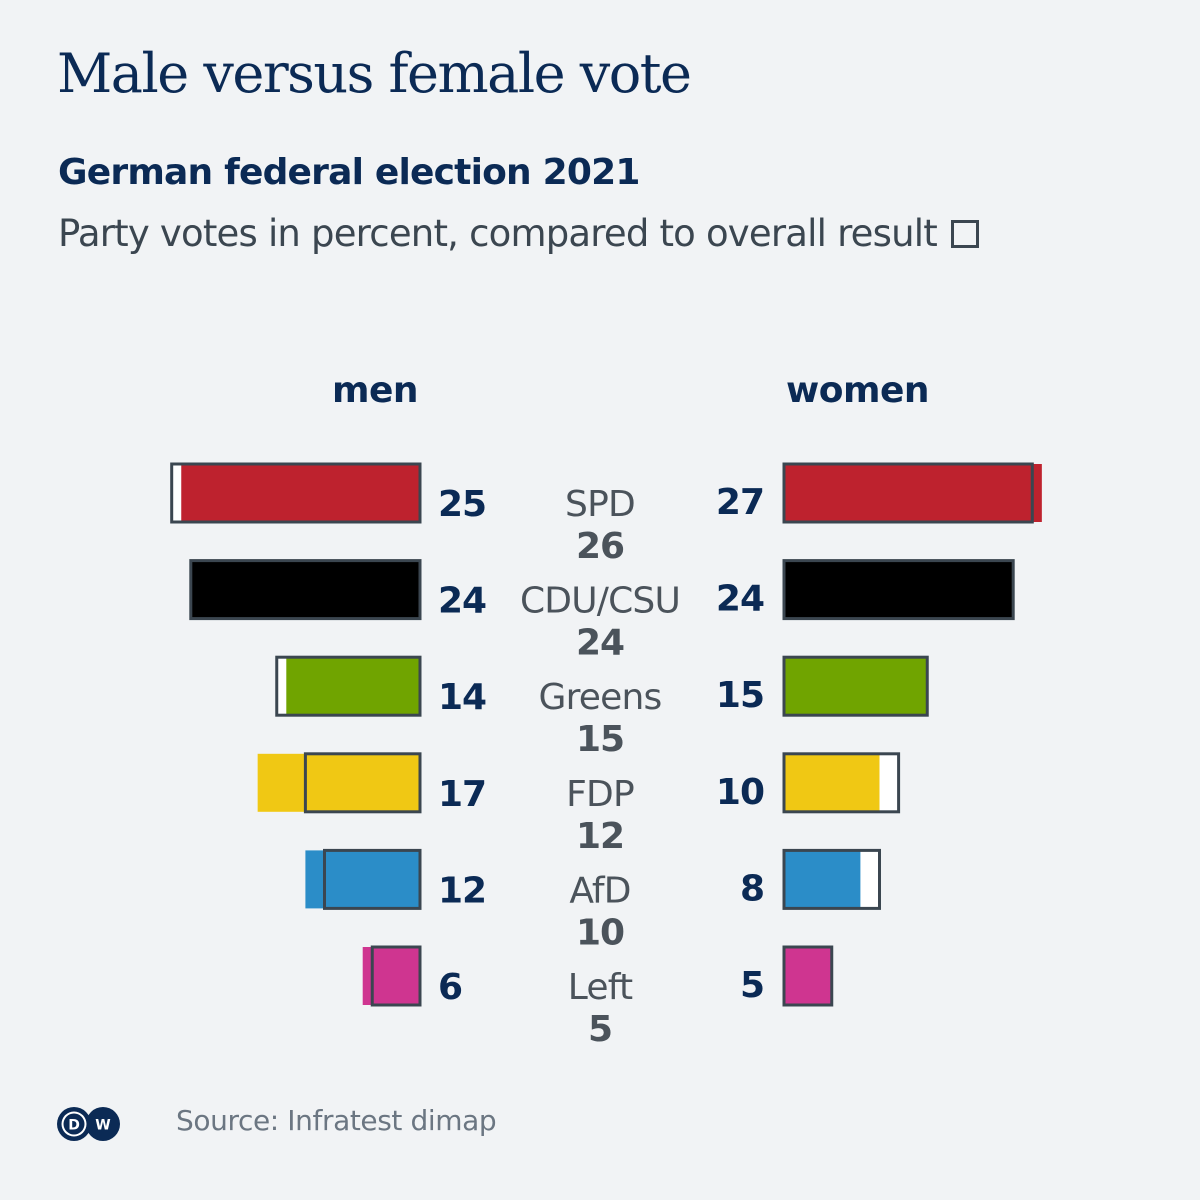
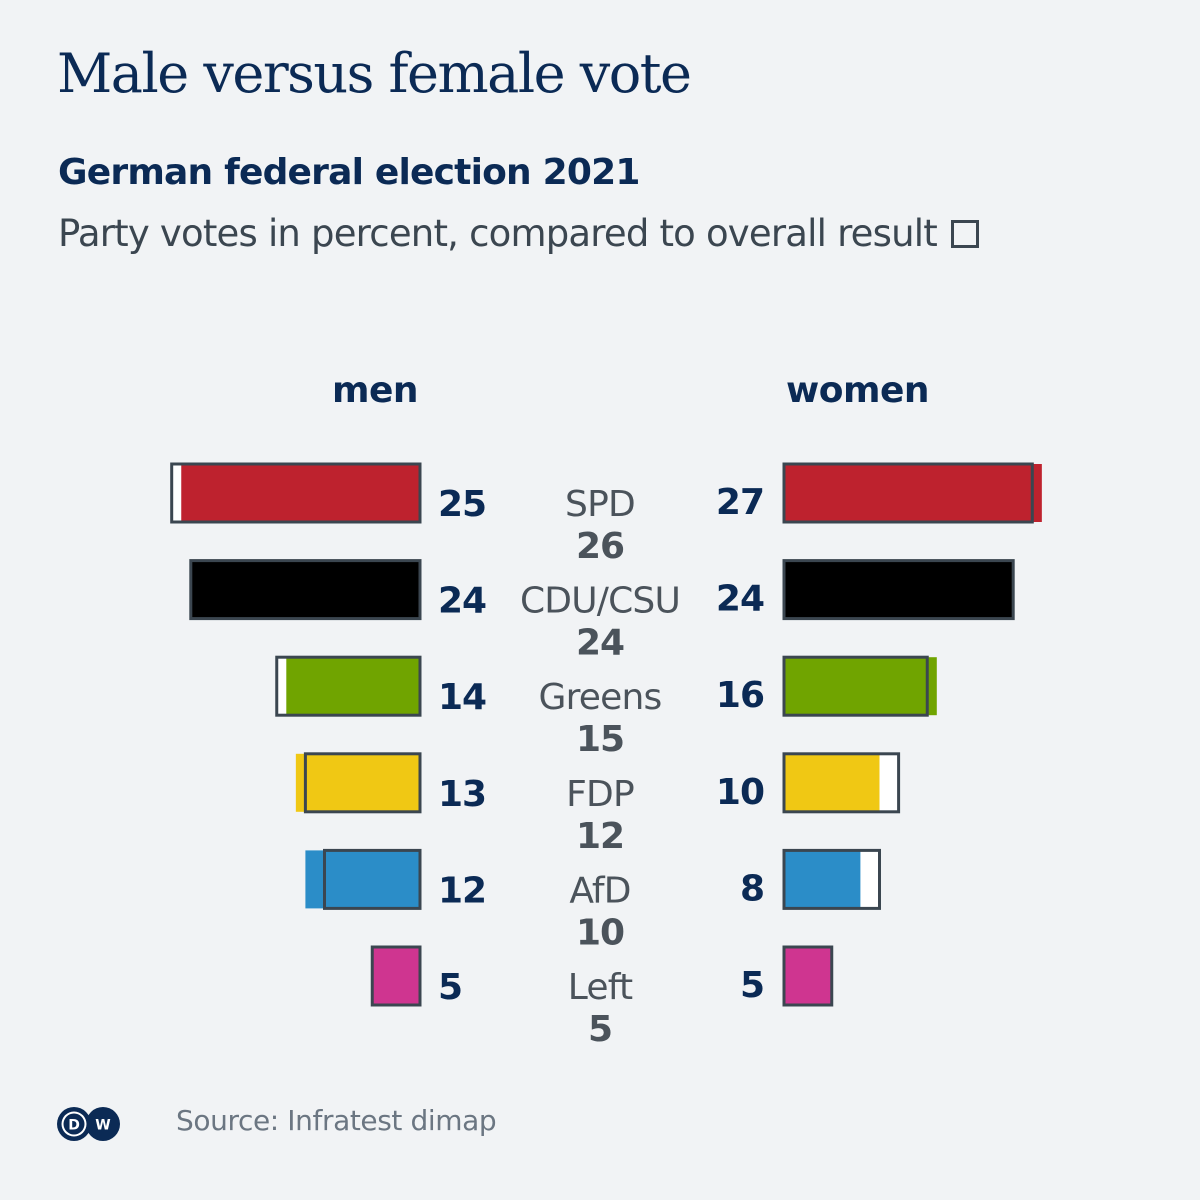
women/Greens: 15 -> 16
men/FDP: 17 -> 13
men/Left: 6 -> 5
